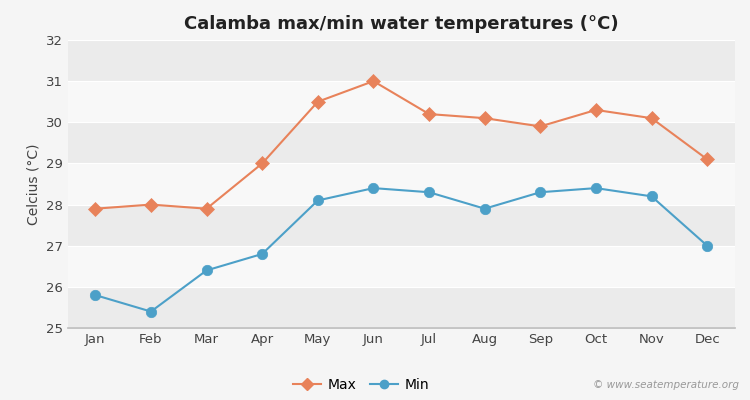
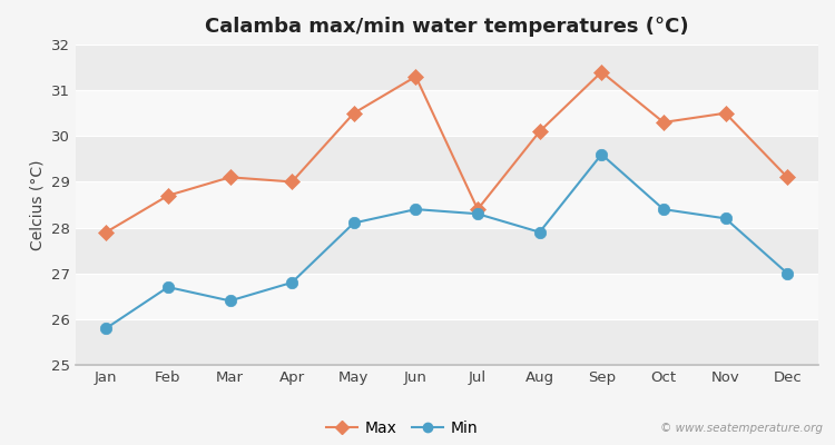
Max/Feb: 28.0 -> 28.7
Min/Feb: 25.4 -> 26.7
Max/Mar: 27.9 -> 29.1
Max/Jun: 31.0 -> 31.3
Max/Jul: 30.2 -> 28.4
Max/Sep: 29.9 -> 31.4
Min/Sep: 28.3 -> 29.6
Max/Nov: 30.1 -> 30.5
